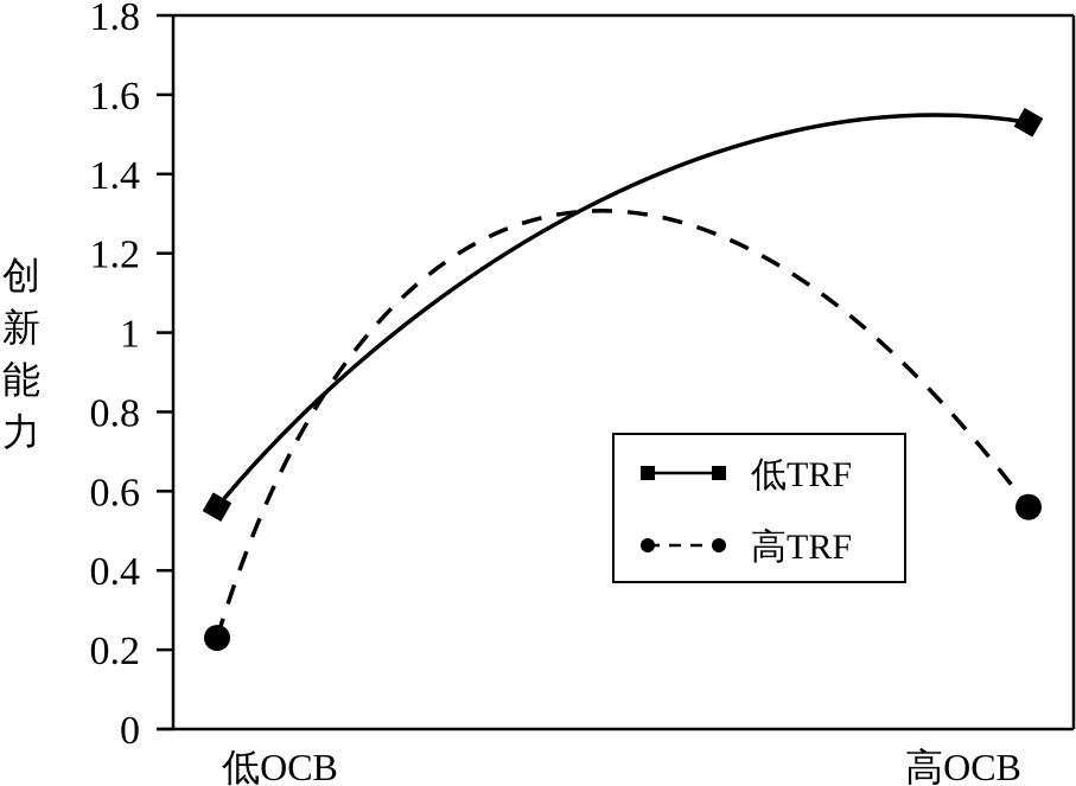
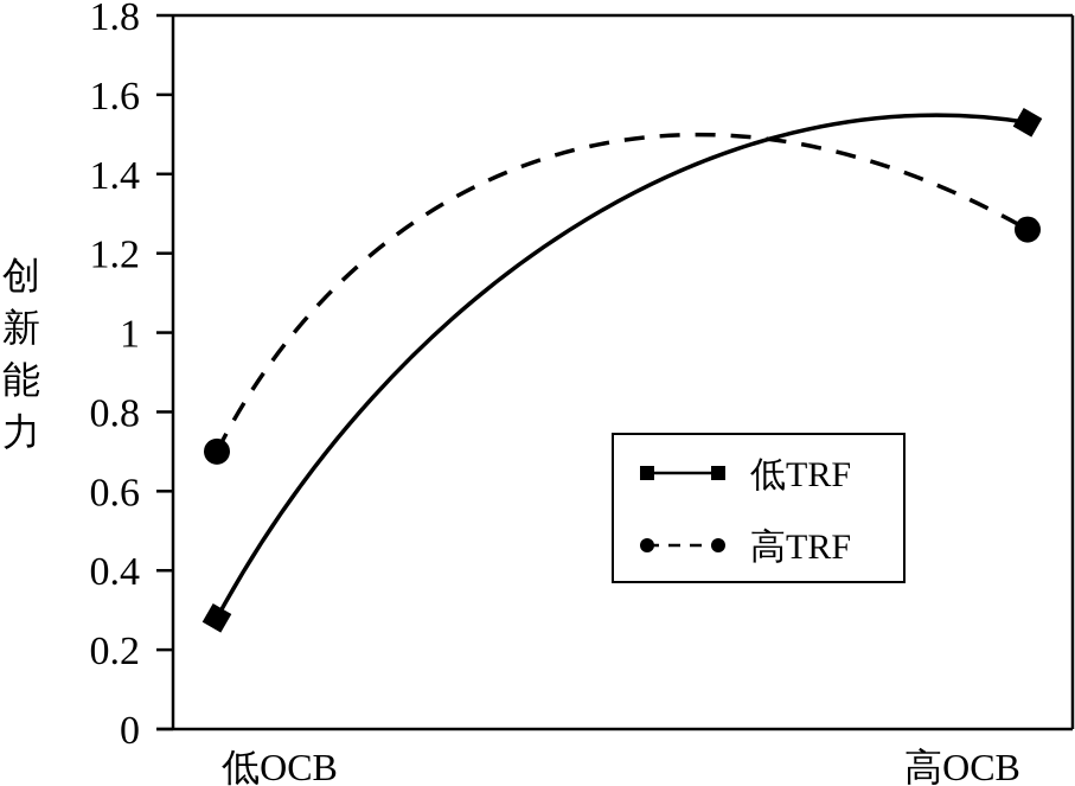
低TRF/低OCB: 0.56 -> 0.28
高TRF/低OCB: 0.23 -> 0.70
高TRF/高OCB: 0.56 -> 1.26
